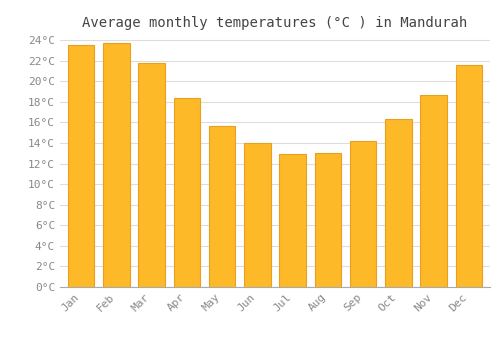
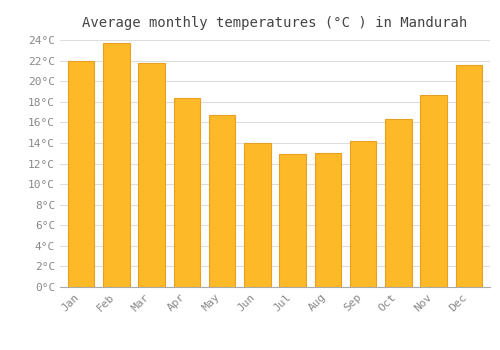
Jan: 23.5°C -> 22.0°C
May: 15.7°C -> 16.7°C
